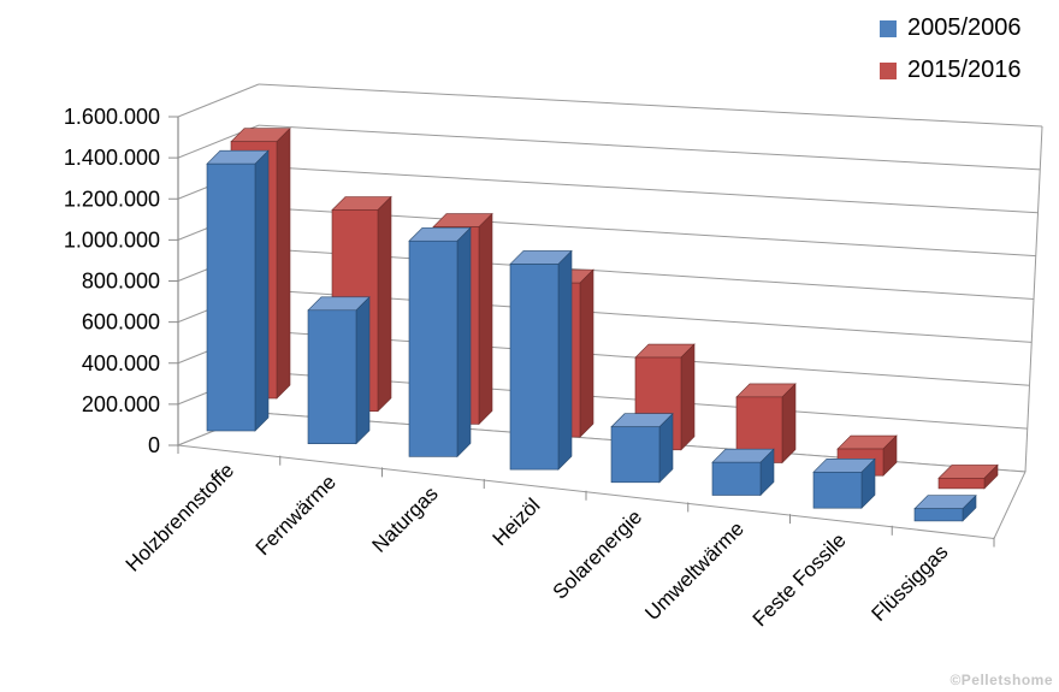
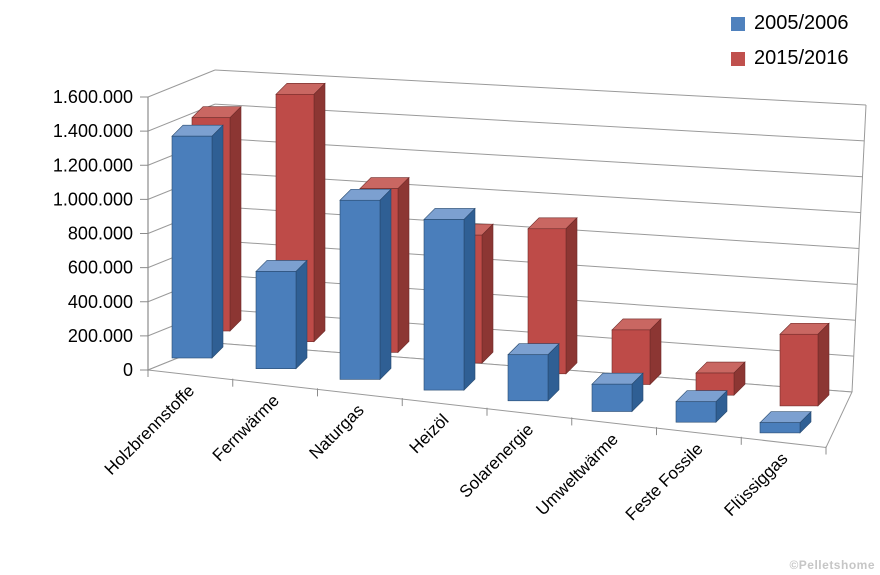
2005/2006/Fernwärme: 650000 -> 570000
2015/2016/Fernwärme: 980000 -> 1450000
2015/2016/Solarenergie: 450000 -> 850000
2005/2006/Feste Fossile: 180000 -> 120000
2015/2016/Flüssiggas: 50000 -> 420000
